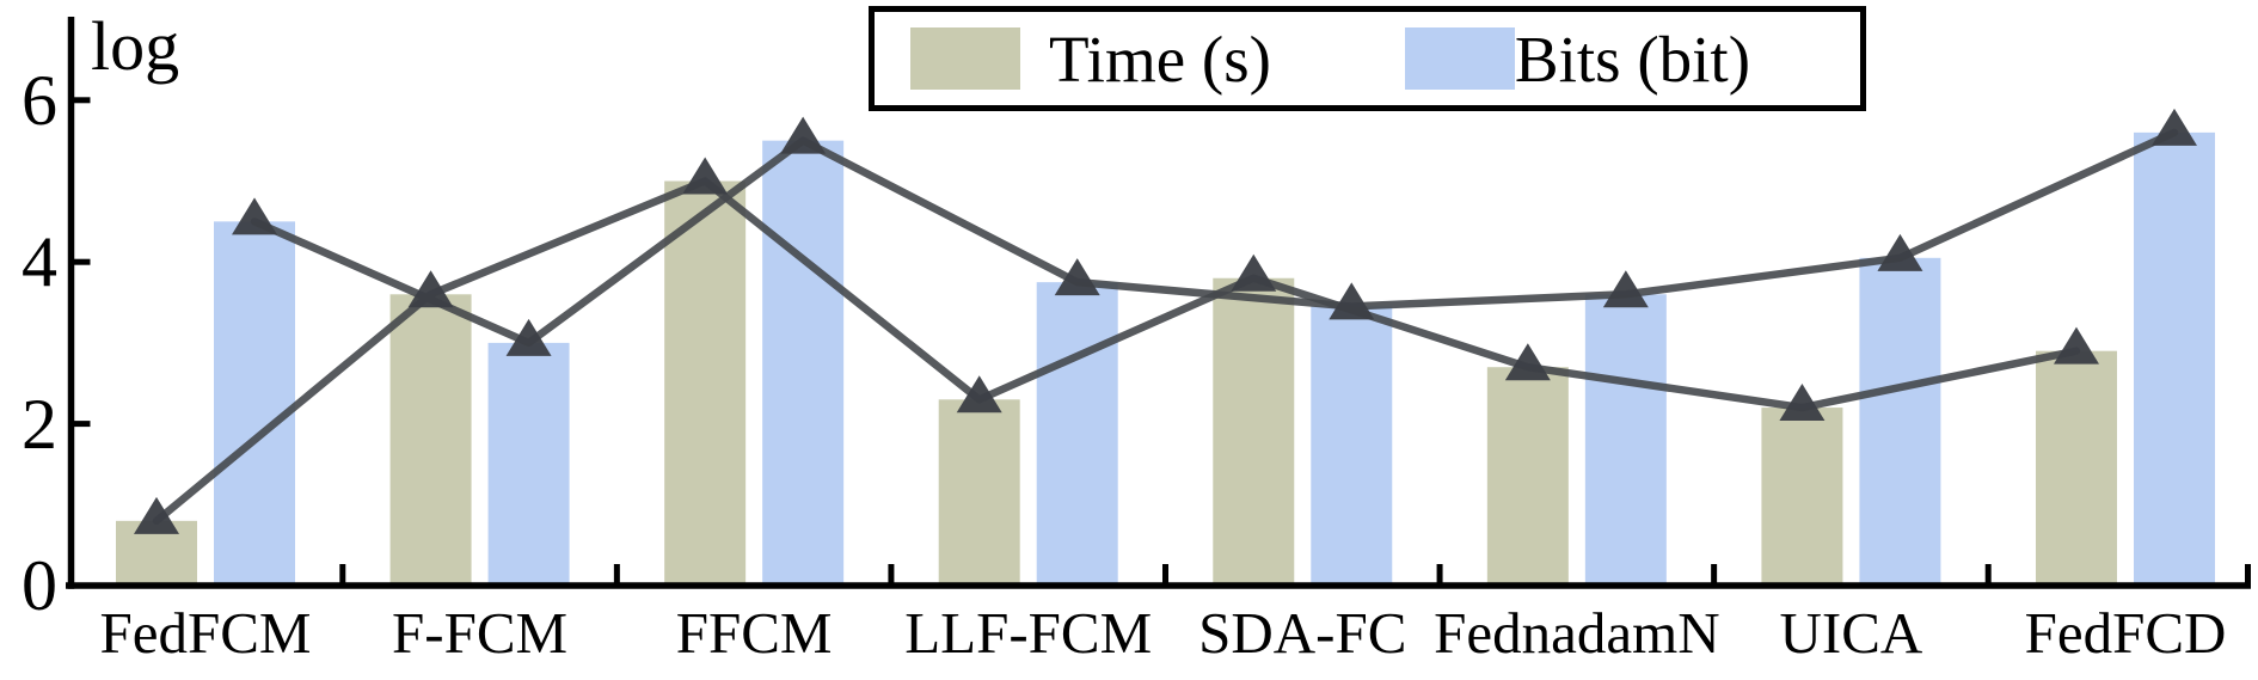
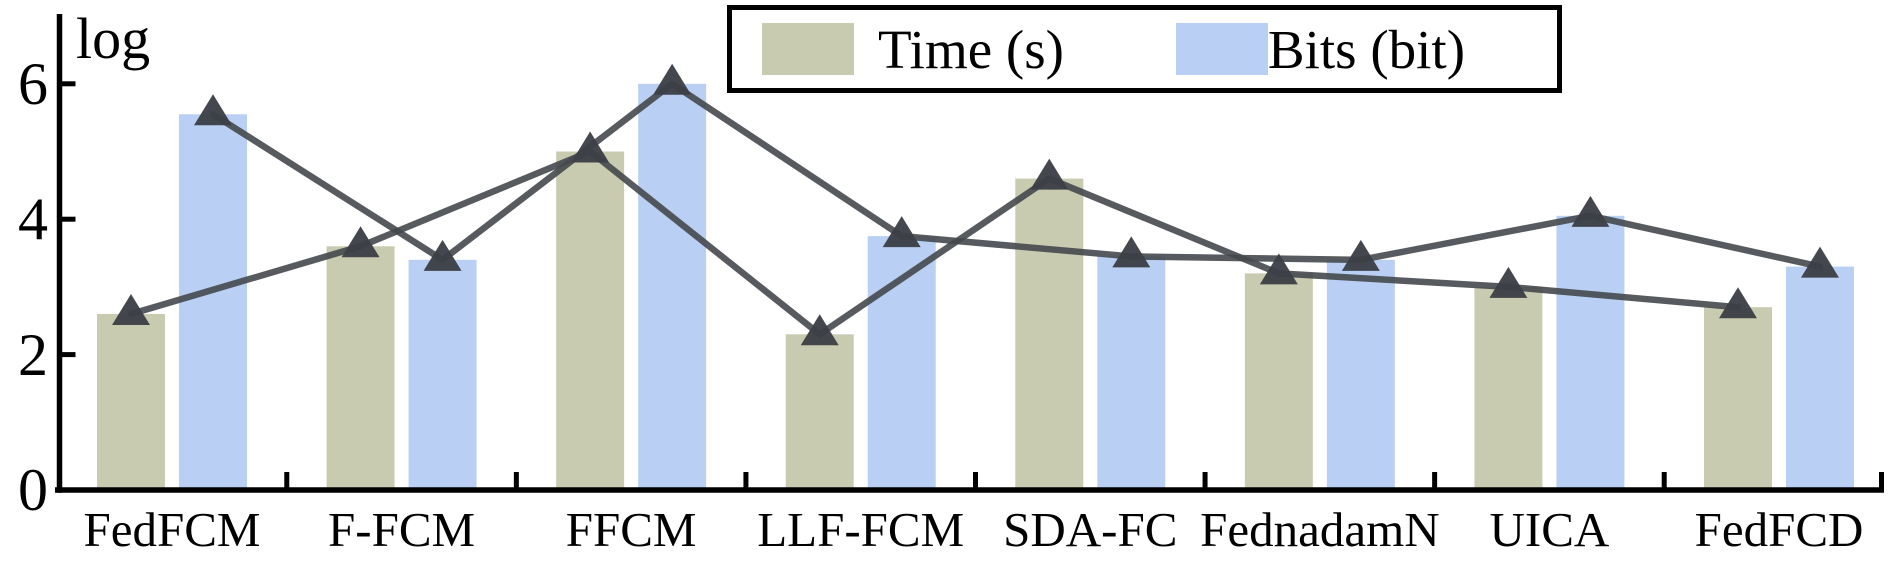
Time (s)/FedFCM: 0.8 -> 2.6
Bits (bit)/FedFCM: 4.5 -> 5.5
Bits (bit)/F-FCM: 3.0 -> 3.4
Bits (bit)/FFCM: 5.5 -> 6.0
Time (s)/SDA-FC: 3.8 -> 4.6
Time (s)/FednadamN: 2.7 -> 3.2
Bits (bit)/FednadamN: 3.6 -> 3.4
Time (s)/UICA: 2.2 -> 3.0
Time (s)/FedFCD: 2.9 -> 2.7
Bits (bit)/FedFCD: 5.6 -> 3.3
